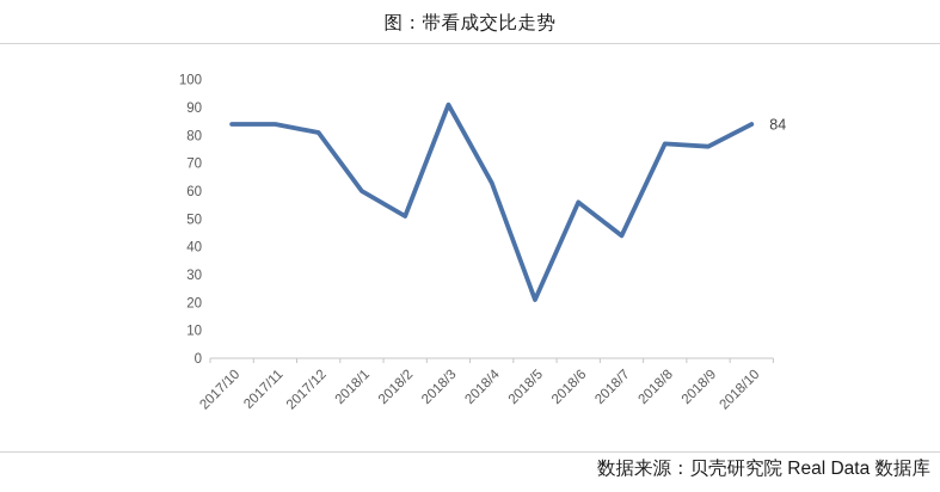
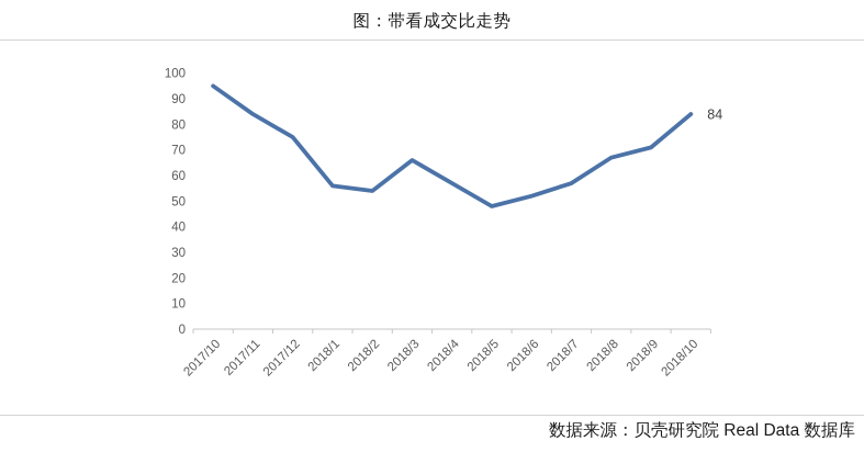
2017/10: 84 -> 95
2017/12: 81 -> 75
2018/1: 60 -> 56
2018/2: 51 -> 54
2018/3: 91 -> 66
2018/4: 63 -> 57
2018/5: 21 -> 48
2018/6: 56 -> 52
2018/7: 44 -> 57
2018/8: 77 -> 67
2018/9: 76 -> 71
